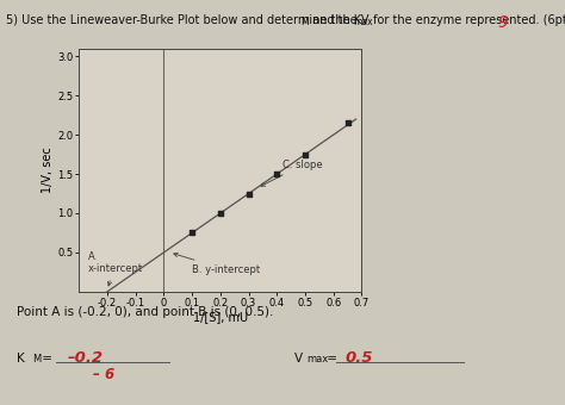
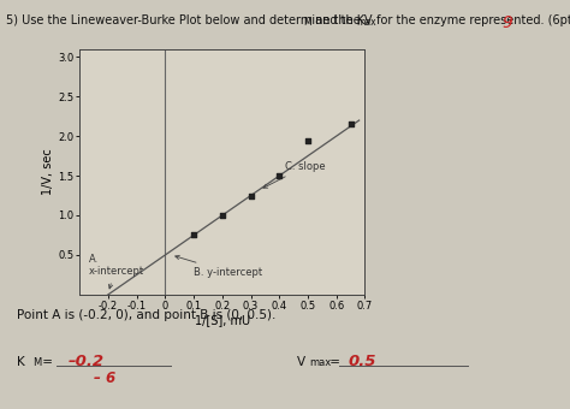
0.5: 1.75 -> 1.94
